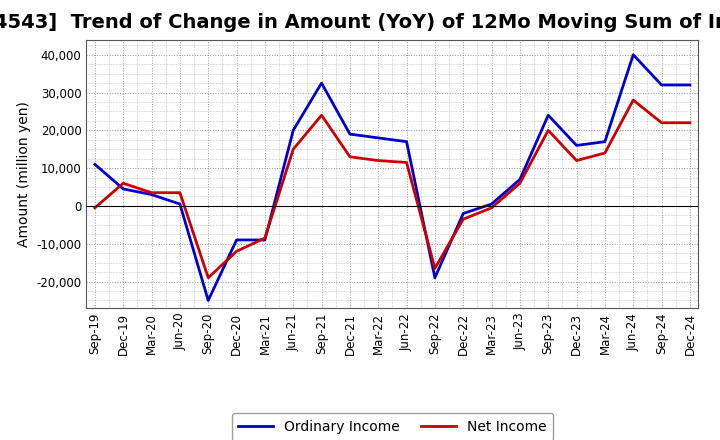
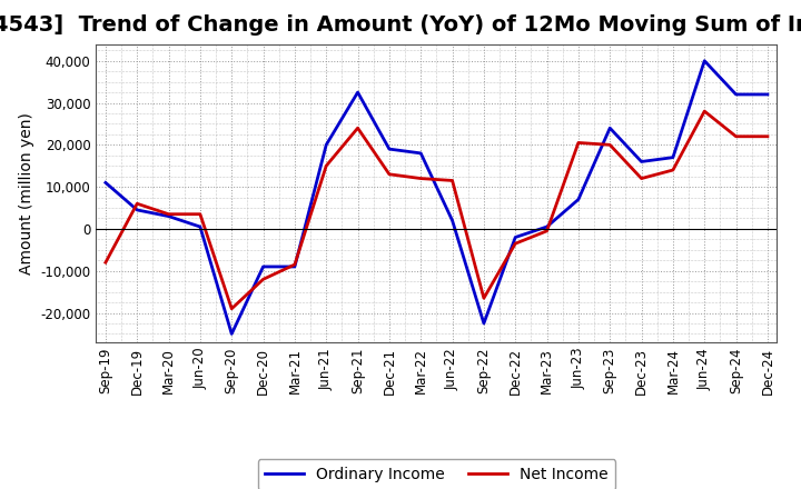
Net Income/Sep-19: -500 -> -8,000
Ordinary Income/Jun-22: 17,000 -> 2,000
Ordinary Income/Sep-22: -19,000 -> -22,500
Net Income/Jun-23: 6,000 -> 20,500
